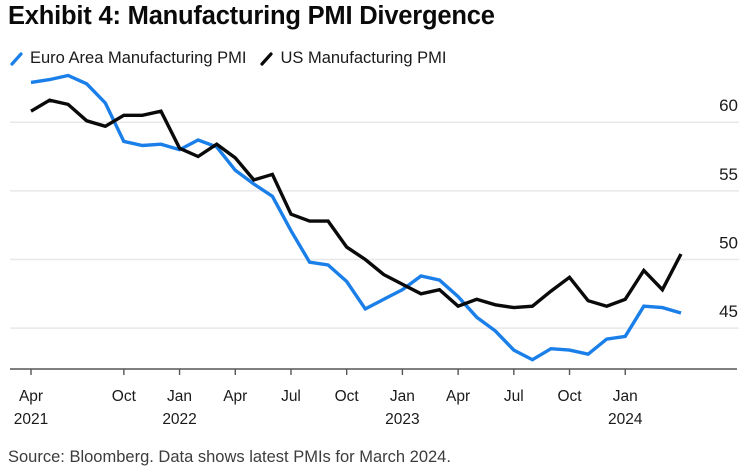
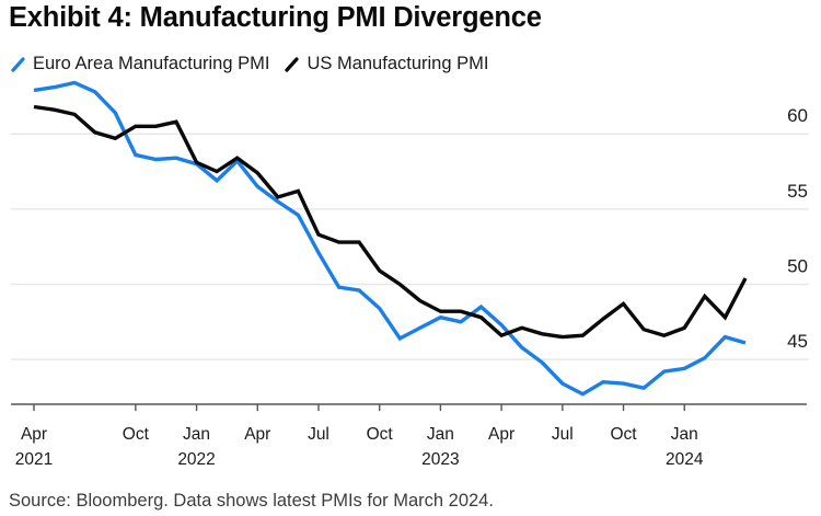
US Manufacturing PMI/Apr 2021: 60.8 -> 61.8
Euro Area Manufacturing PMI/Jan 2022: 58.7 -> 56.9
Euro Area Manufacturing PMI/Jan 2023: 48.8 -> 47.5
US Manufacturing PMI/Jan 2023: 47.5 -> 48.2
Euro Area Manufacturing PMI/Jan 2024: 46.6 -> 45.1
